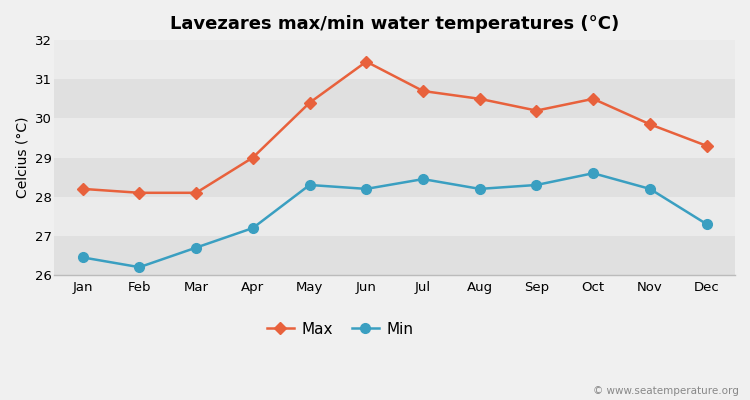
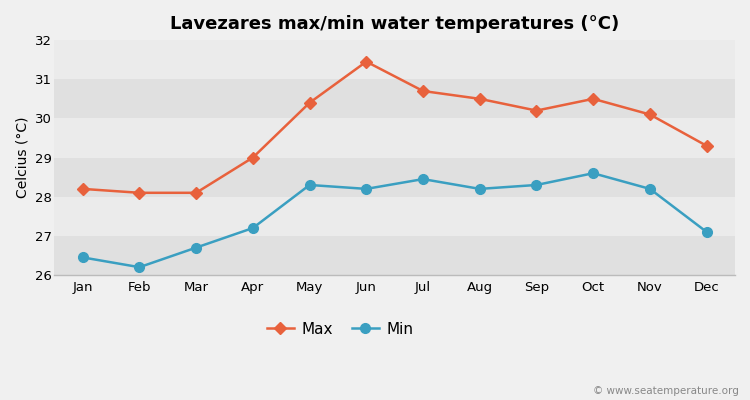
Max/Nov: 29.85 -> 30.10
Min/Dec: 27.30 -> 27.10
